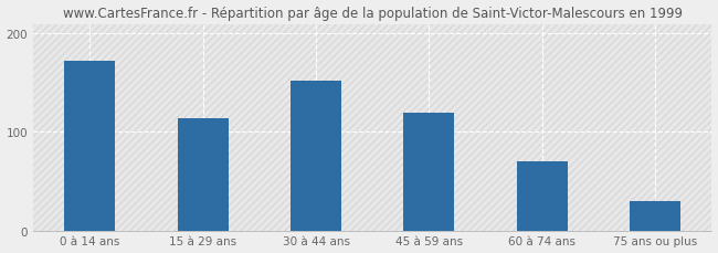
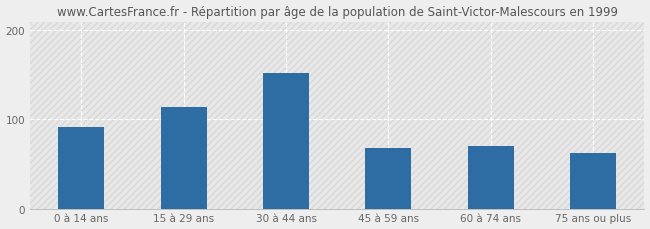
0 à 14 ans: 172 -> 92
45 à 59 ans: 120 -> 68
75 ans ou plus: 30 -> 62
